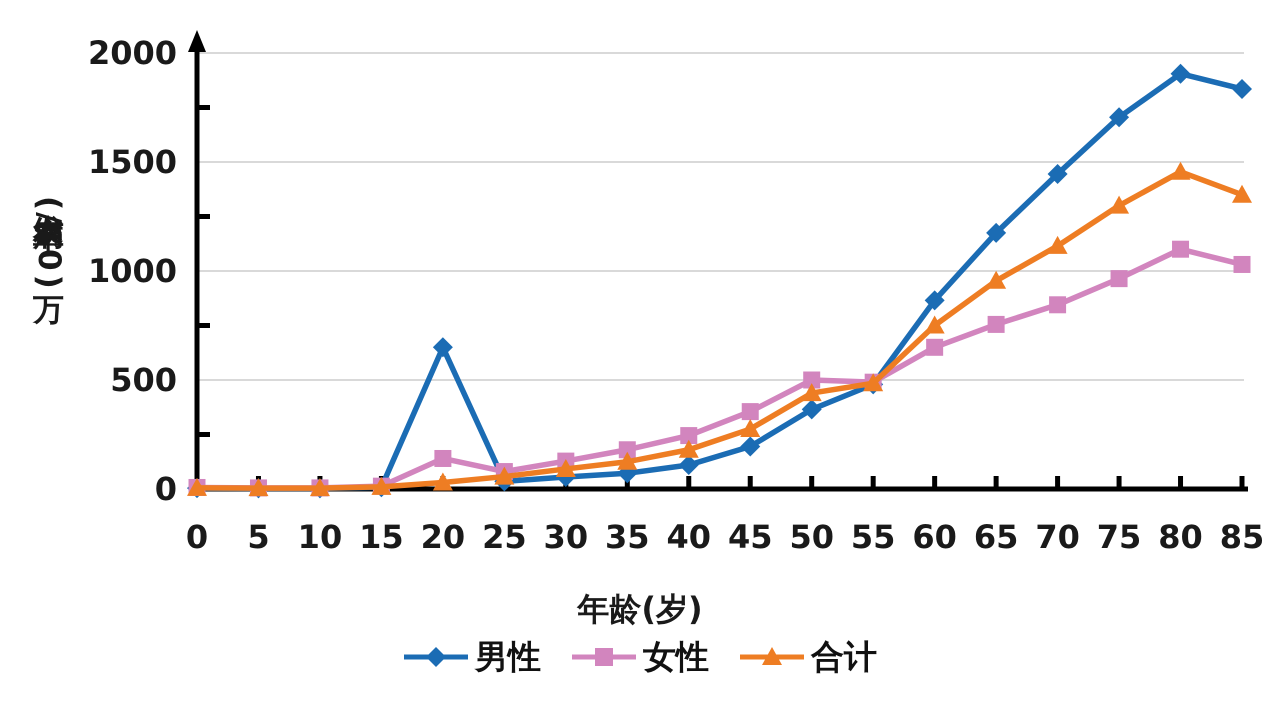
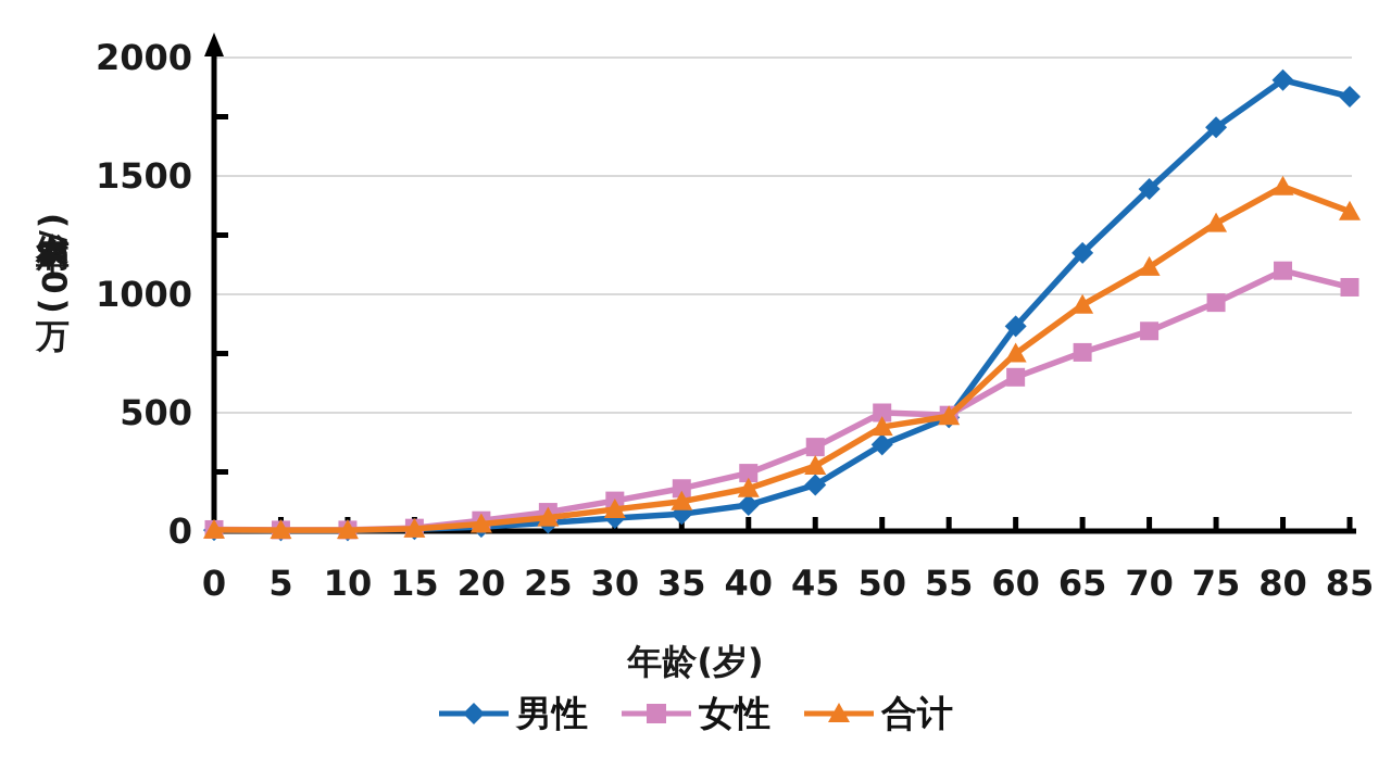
男性/20: 650 -> 20
女性/20: 140 -> 40
